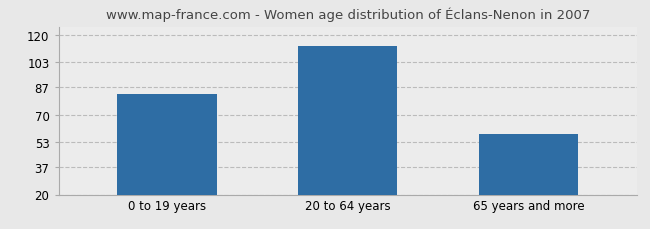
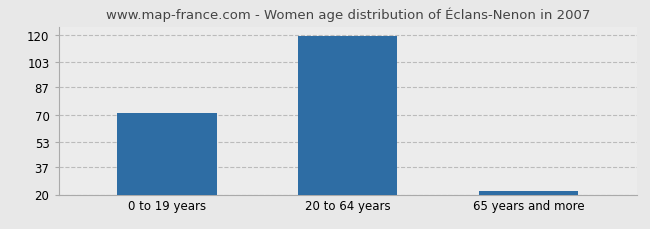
0 to 19 years: 83 -> 71
20 to 64 years: 113 -> 119
65 years and more: 58 -> 22
